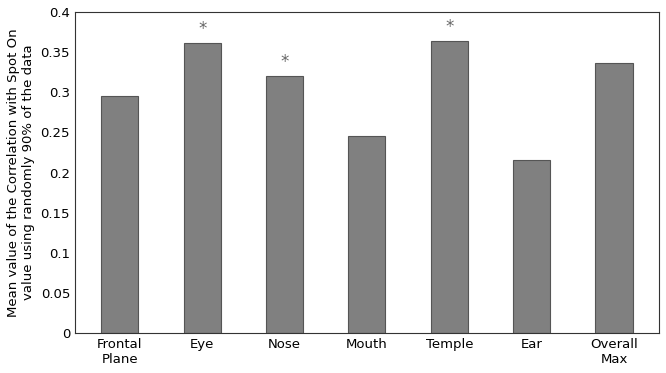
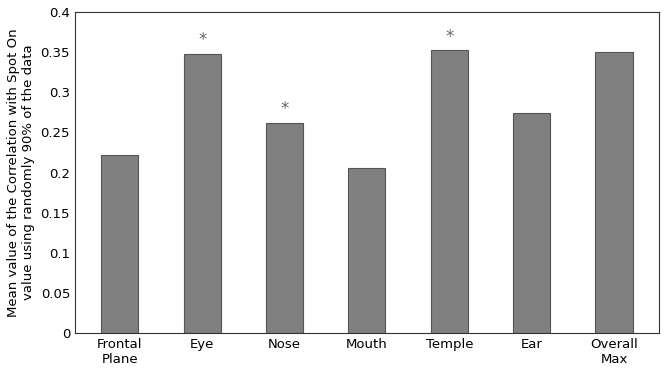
Frontal Plane: 0.295 -> 0.222
Eye: 0.361 -> 0.348
Nose: 0.320 -> 0.262
Mouth: 0.246 -> 0.206
Temple: 0.364 -> 0.352
Ear: 0.216 -> 0.274
Overall Max: 0.336 -> 0.350
